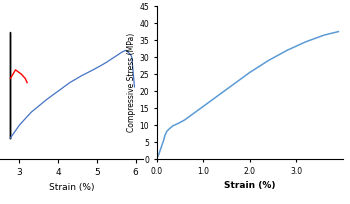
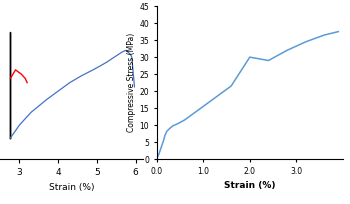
2.0: 25.5 -> 30.0
